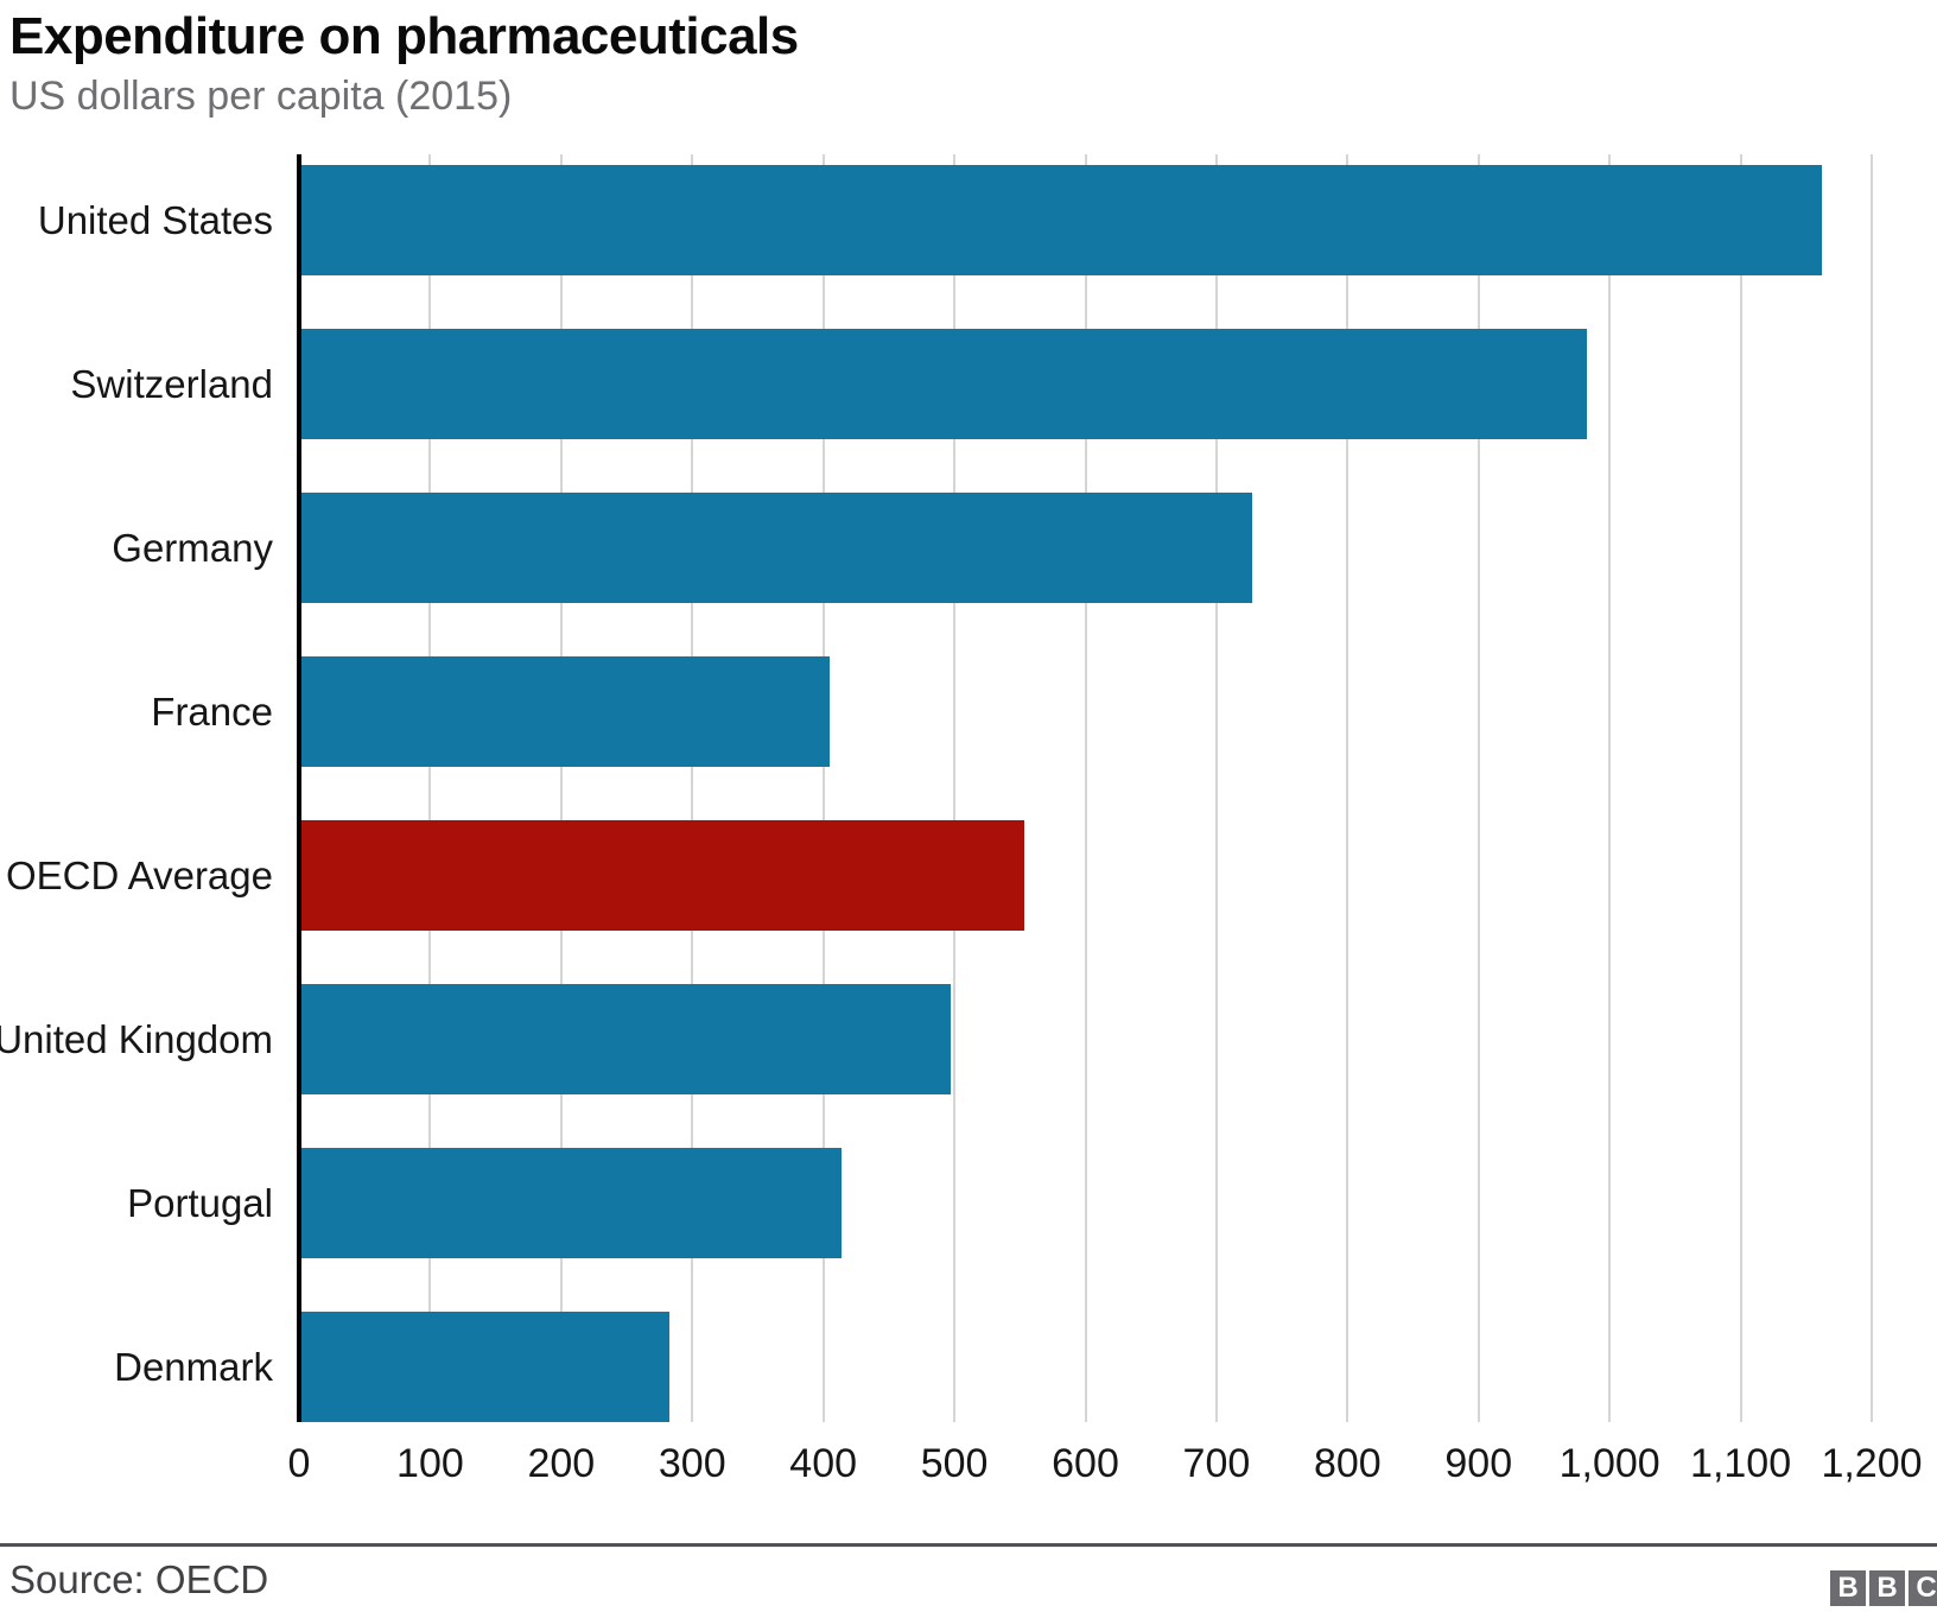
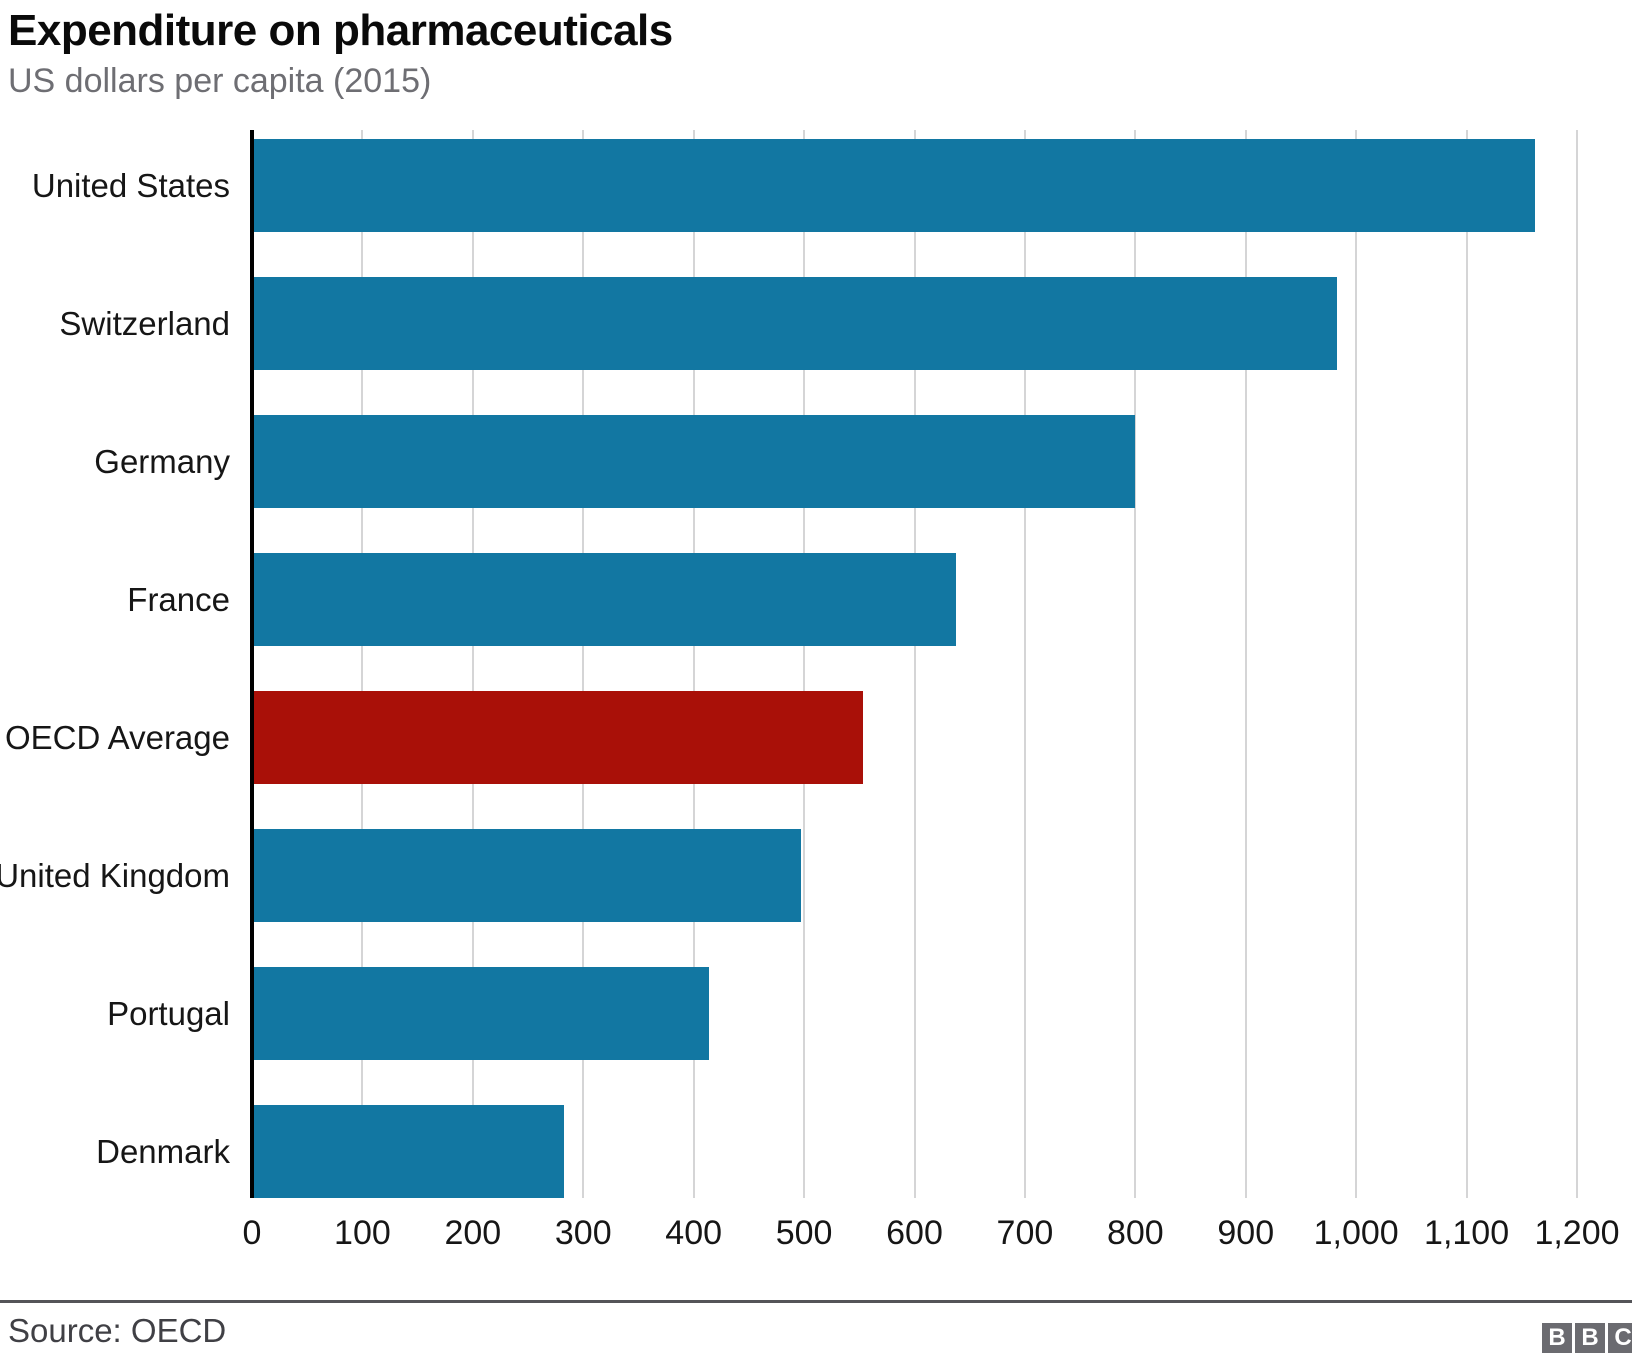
Germany: 727 -> 800
France: 405 -> 638
